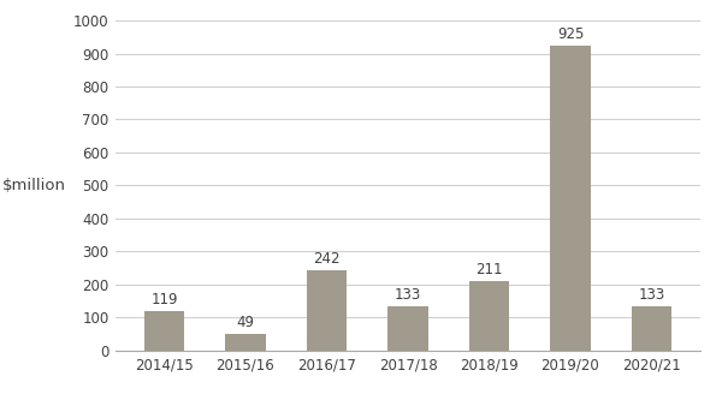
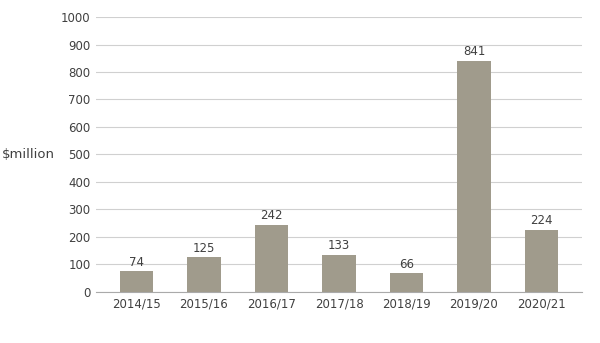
2014/15: 119 -> 74
2015/16: 49 -> 125
2018/19: 211 -> 66
2019/20: 925 -> 841
2020/21: 133 -> 224
